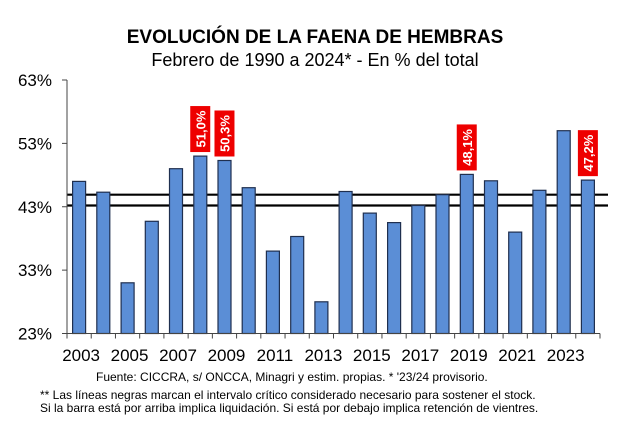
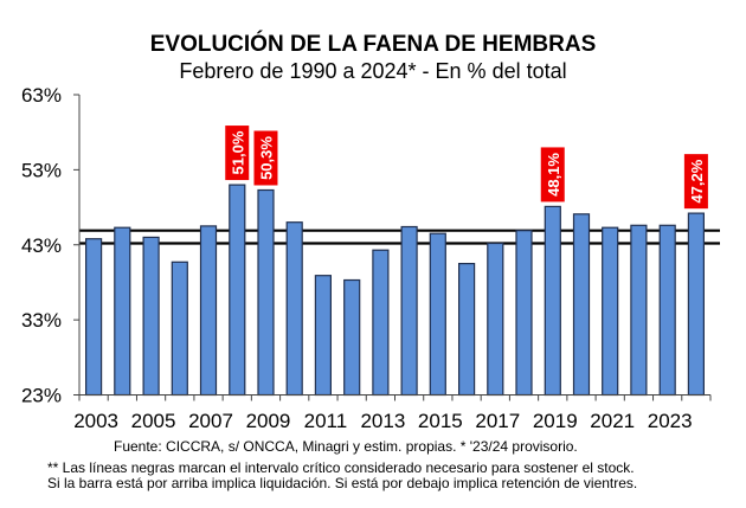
2003: 47% -> 44%
2005: 31% -> 44%
2007: 49% -> 46%
2011: 36% -> 39%
2013: 28% -> 42%
2015: 42% -> 44%
2021: 39% -> 45%
2023: 55% -> 46%
